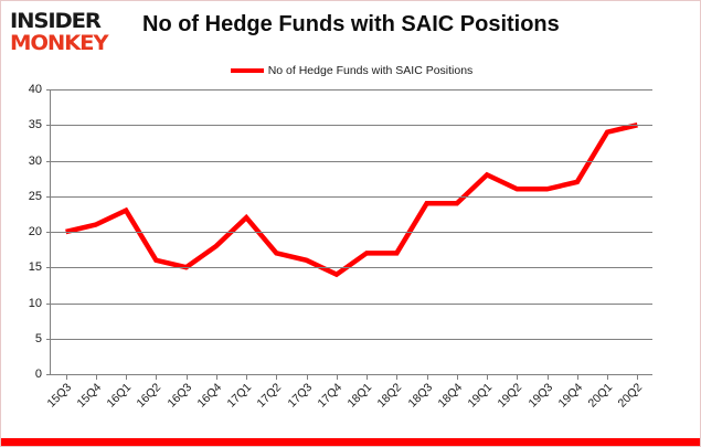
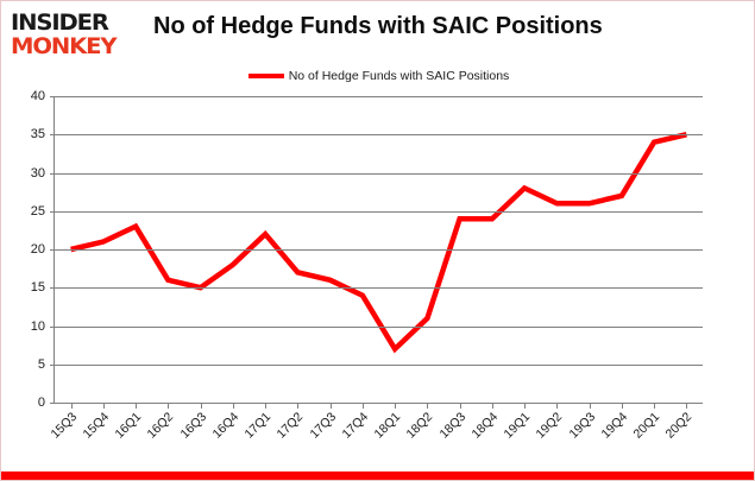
18Q1: 17 -> 7
18Q2: 17 -> 11
